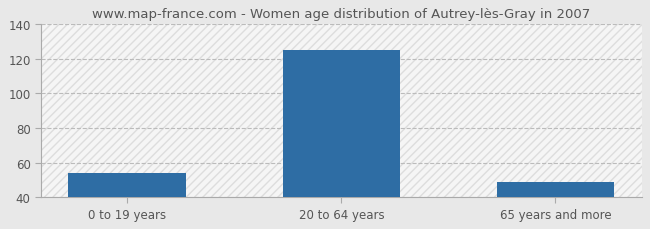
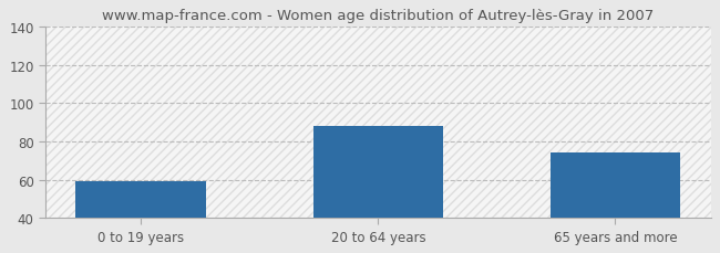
0 to 19 years: 54 -> 59
20 to 64 years: 125 -> 88
65 years and more: 49 -> 74
